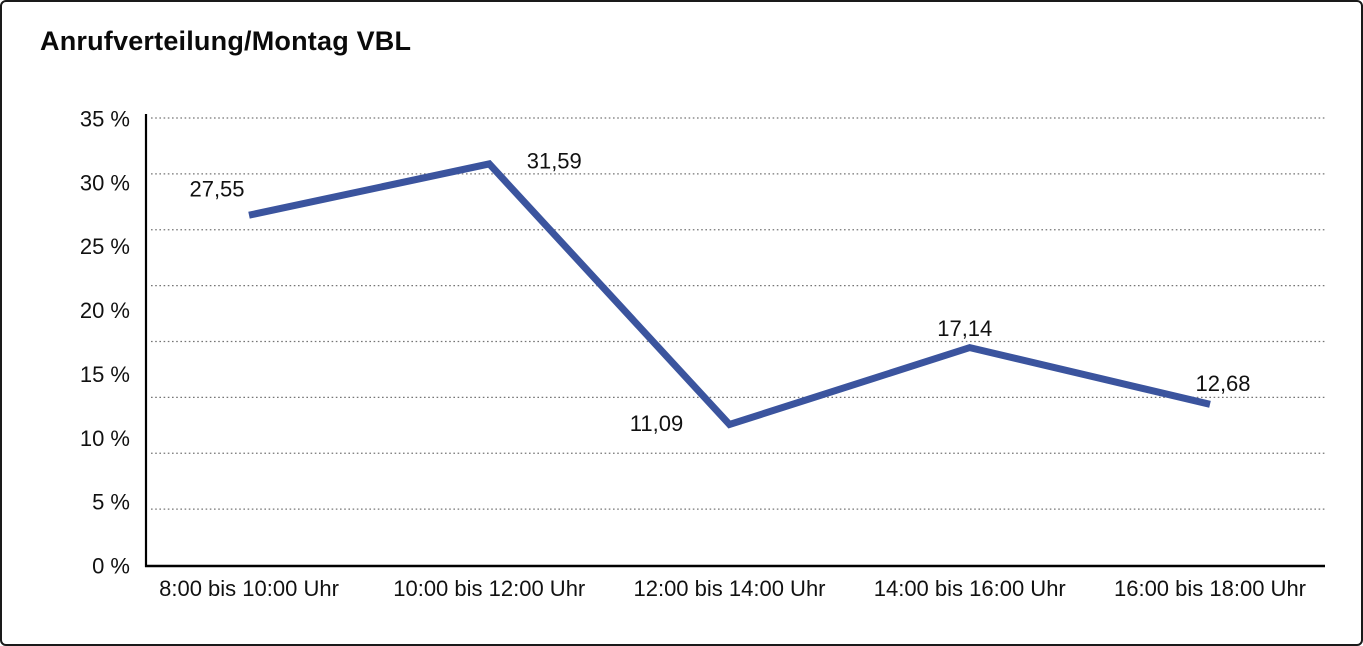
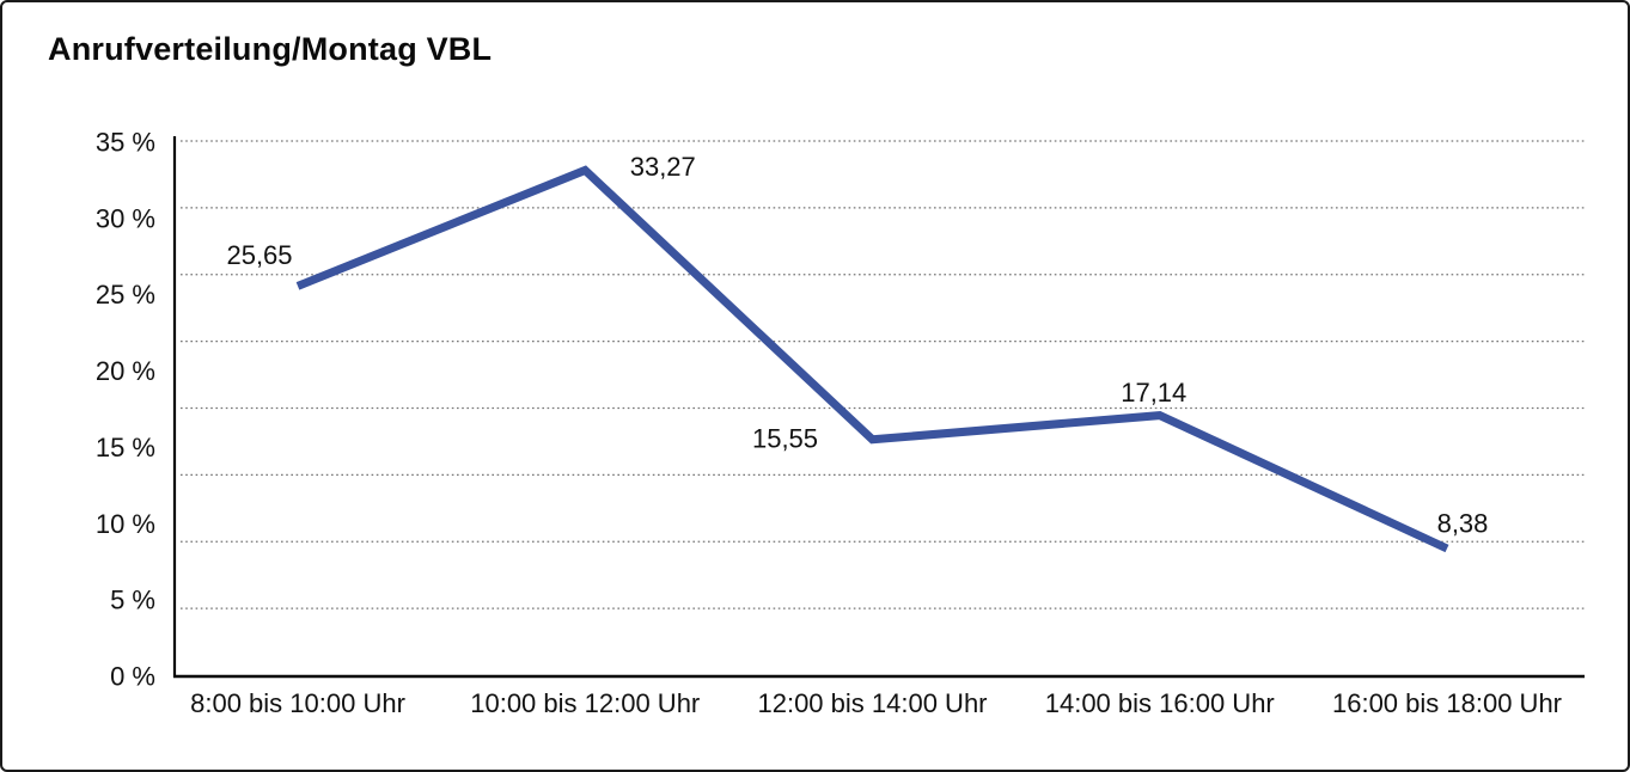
8:00 bis 10:00 Uhr: 27,55 -> 25,65
10:00 bis 12:00 Uhr: 31,59 -> 33,27
12:00 bis 14:00 Uhr: 11,09 -> 15,55
16:00 bis 18:00 Uhr: 12,68 -> 8,38
